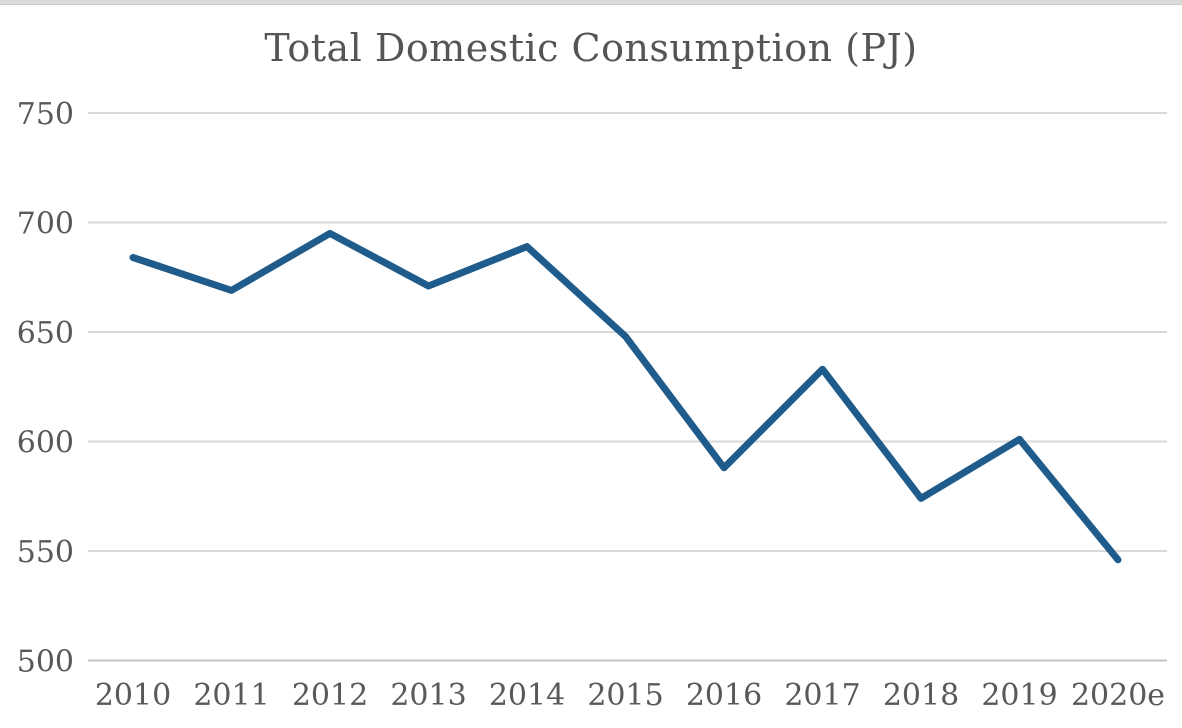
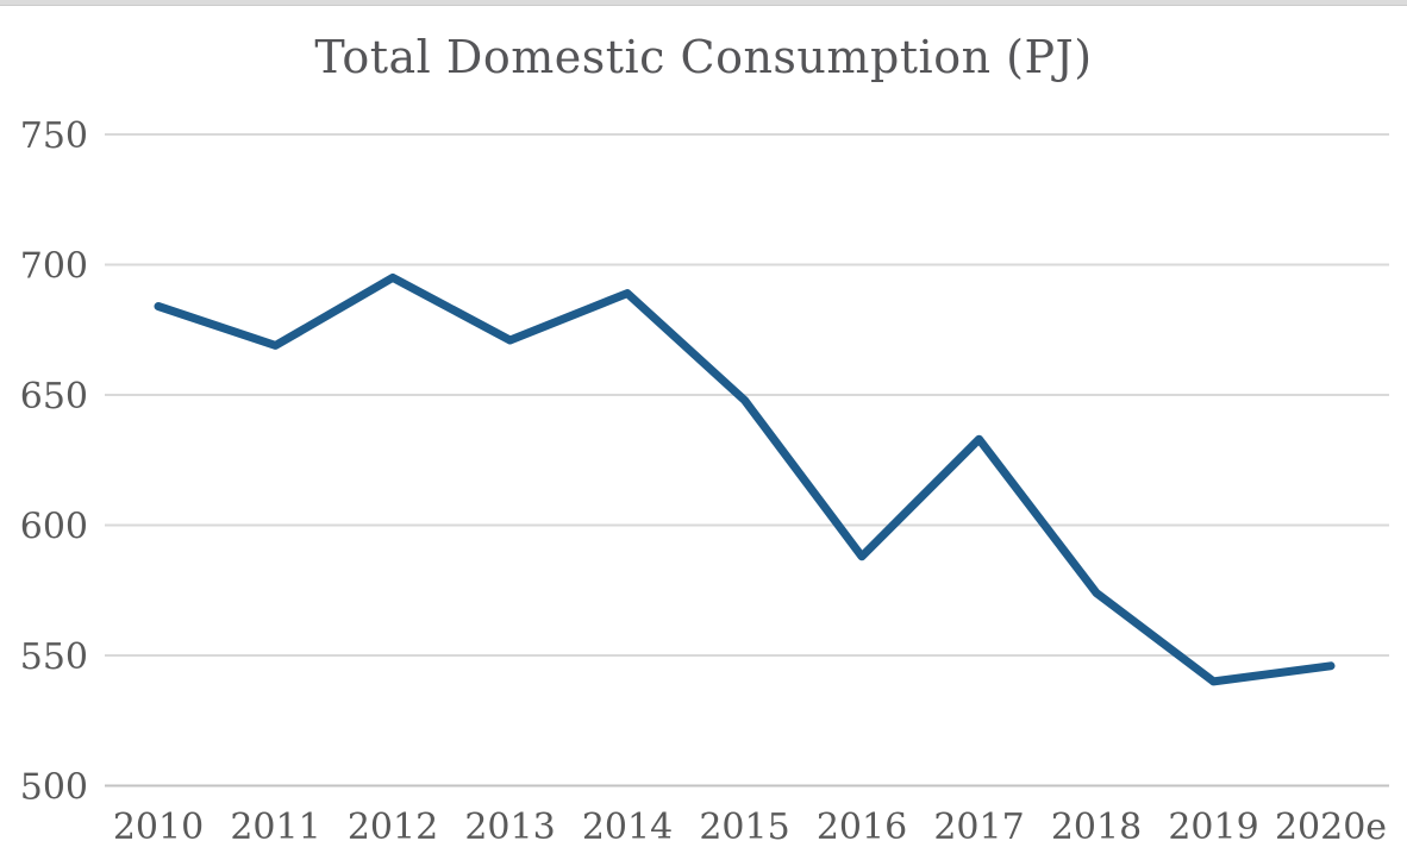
2019: 601 -> 540
